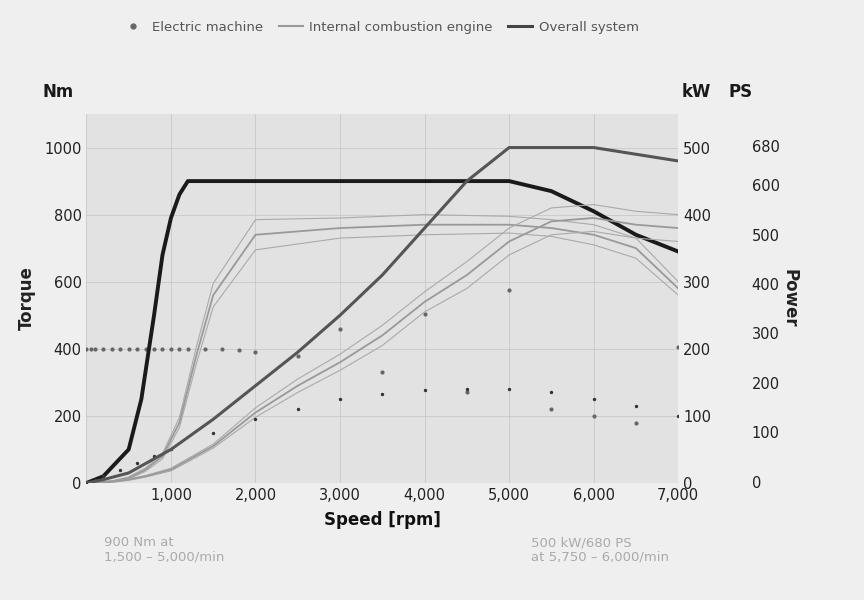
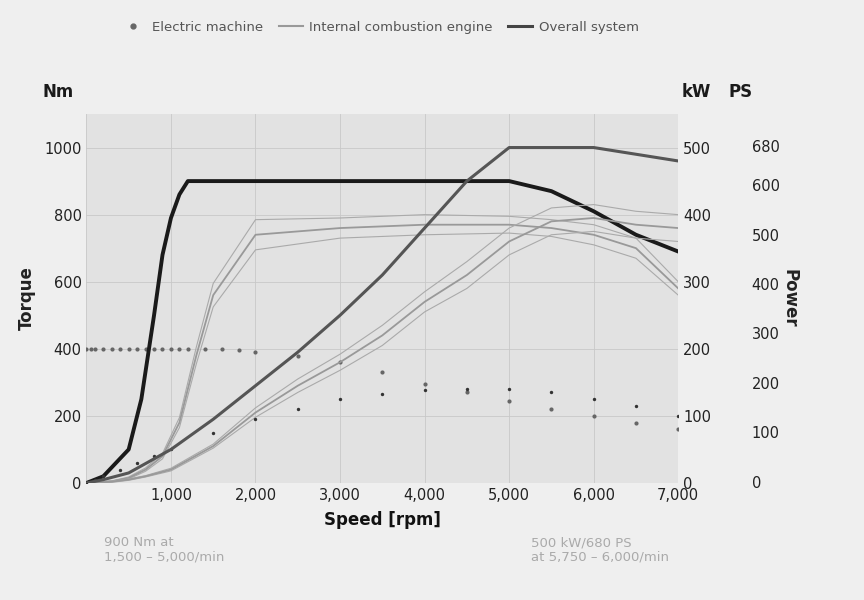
Electric machine/3,000: 460 -> 360
Electric machine/4,000: 505 -> 295
Electric machine/5,000: 575 -> 245
Electric machine/7,000: 405 -> 162
